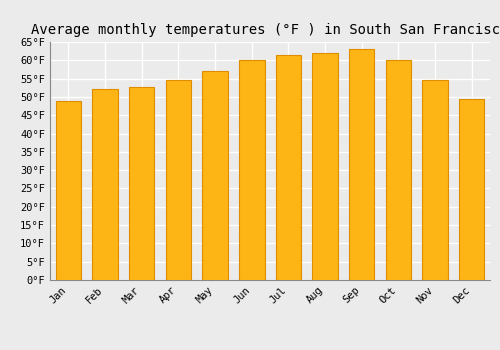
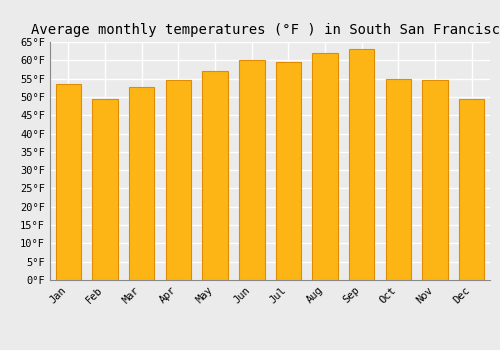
Jan: 48.9°F -> 53.5°F
Feb: 52.2°F -> 49.5°F
Jul: 61.5°F -> 59.5°F
Oct: 60.1°F -> 55.0°F
